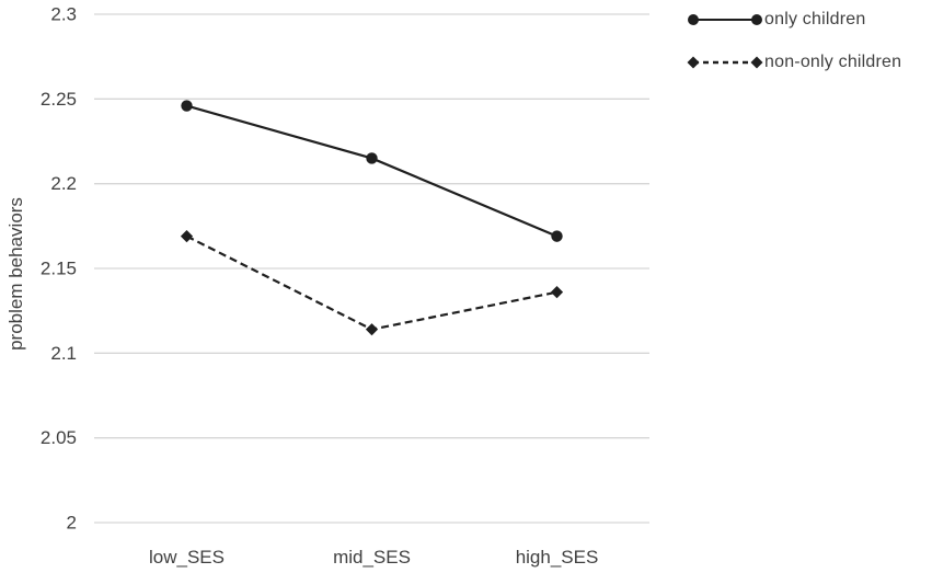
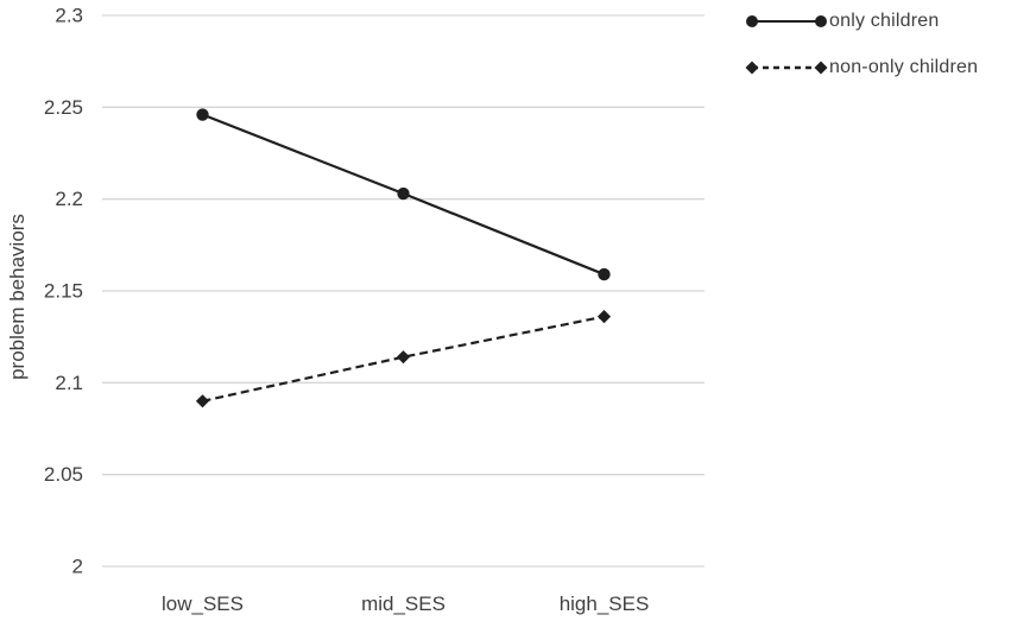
non-only children/low_SES: 2.169 -> 2.090
only children/mid_SES: 2.215 -> 2.203
only children/high_SES: 2.169 -> 2.159
